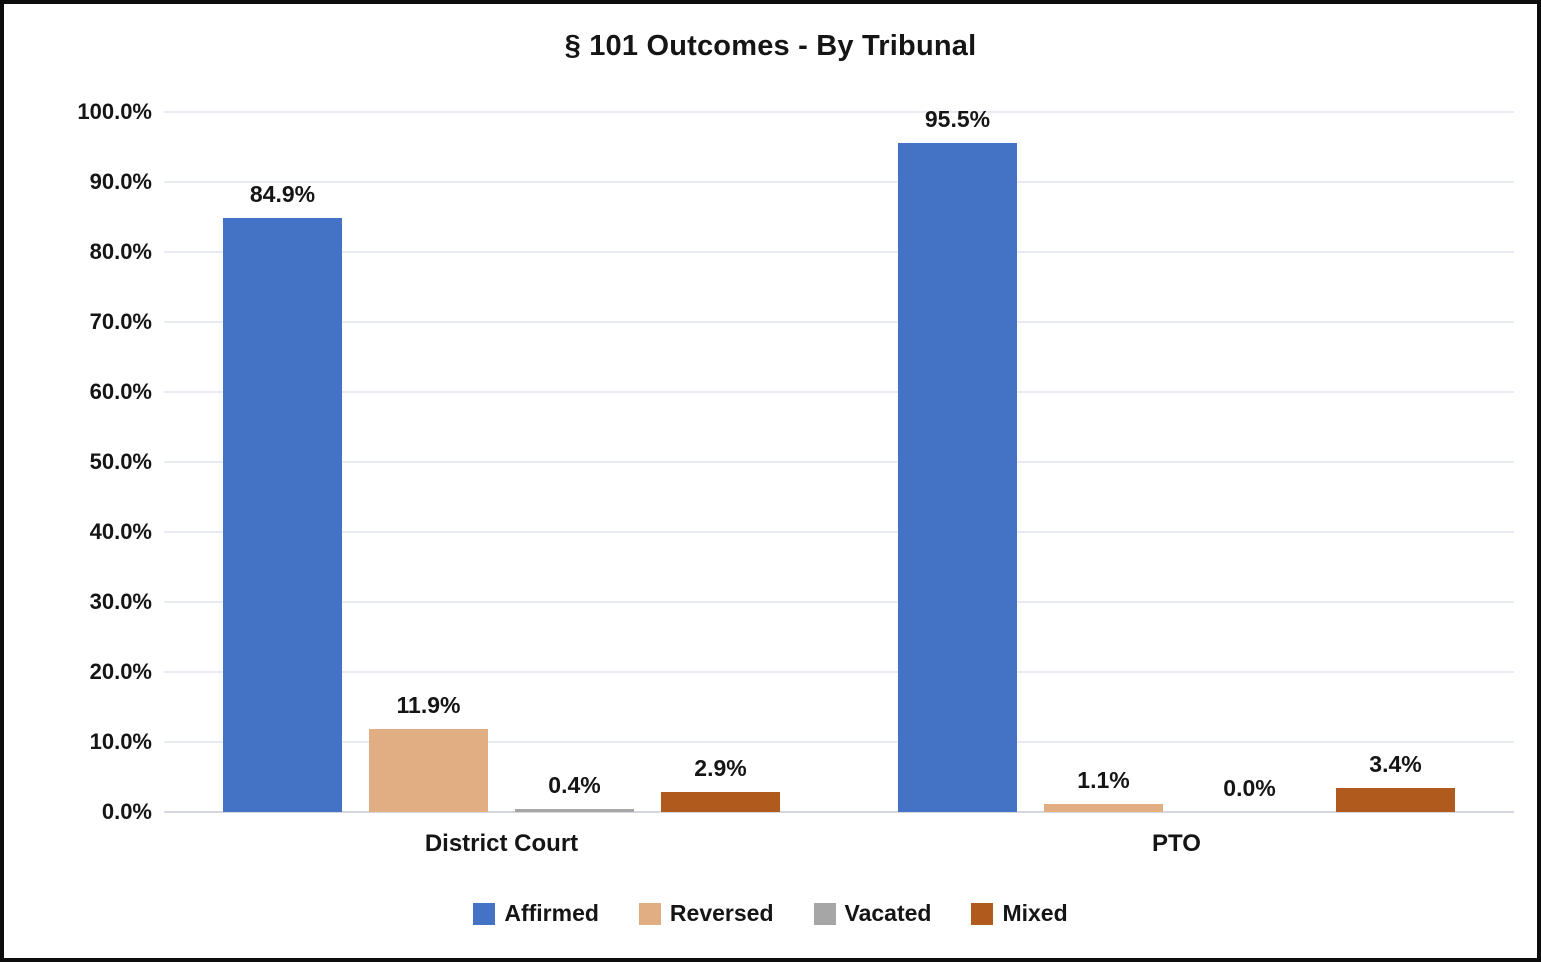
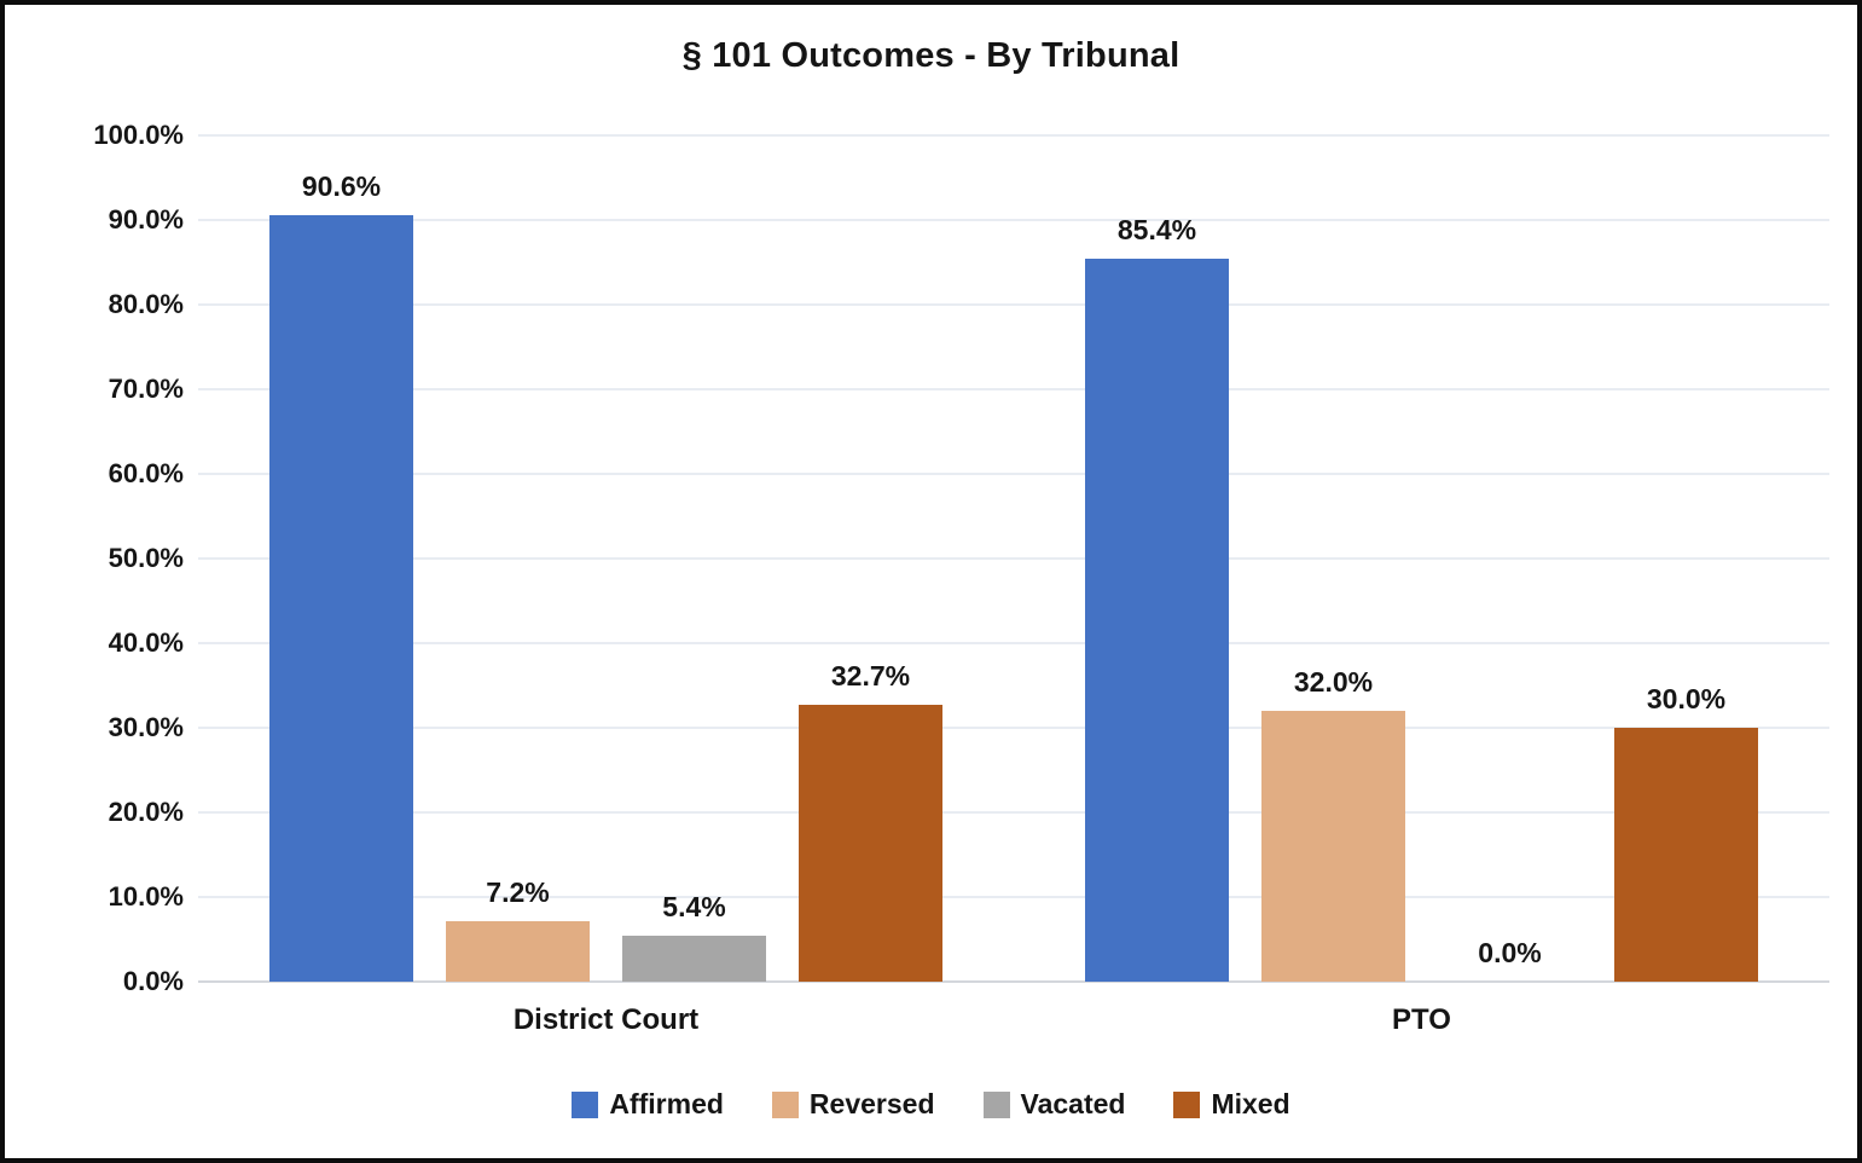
Affirmed/District Court: 84.9% -> 90.6%
Reversed/District Court: 11.9% -> 7.2%
Vacated/District Court: 0.4% -> 5.4%
Mixed/District Court: 2.9% -> 32.7%
Affirmed/PTO: 95.5% -> 85.4%
Reversed/PTO: 1.1% -> 32.0%
Mixed/PTO: 3.4% -> 30.0%
